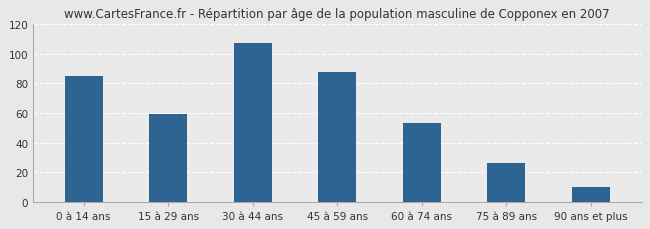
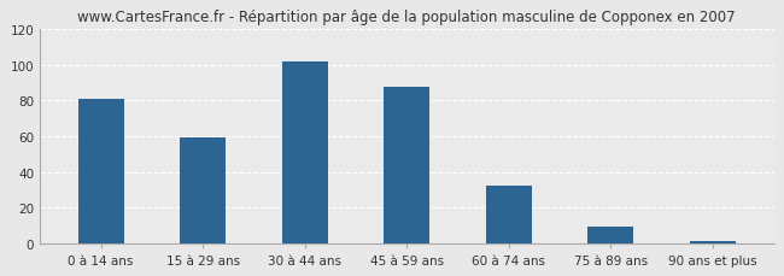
0 à 14 ans: 85 -> 81
30 à 44 ans: 107 -> 102
60 à 74 ans: 53 -> 32
75 à 89 ans: 26 -> 9
90 ans et plus: 10 -> 1
